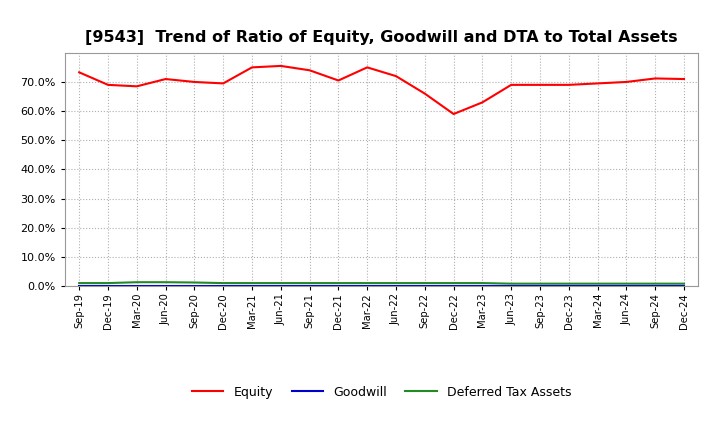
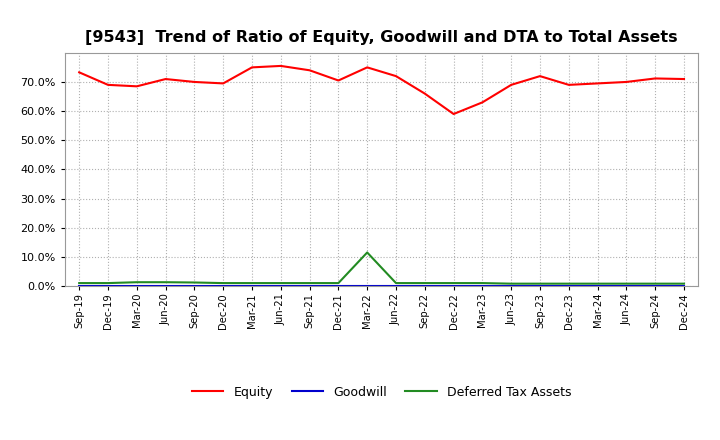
Deferred Tax Assets/Mar-22: 1.0% -> 11.5%
Equity/Sep-23: 69.0% -> 72.0%
